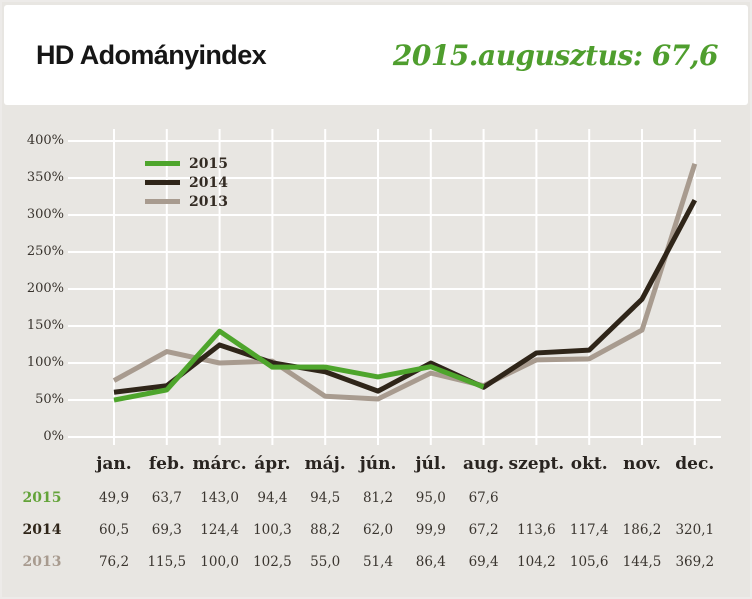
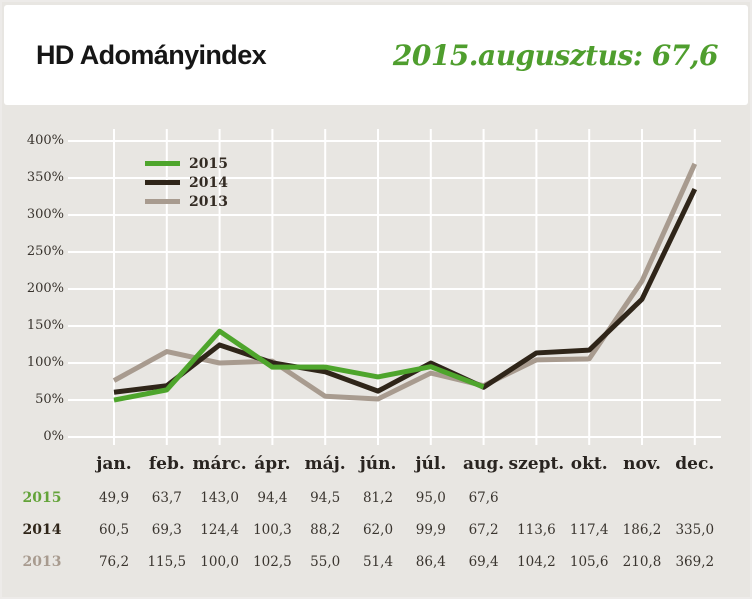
2013/nov.: 144,5 -> 210,8
2014/dec.: 320,1 -> 335,0
